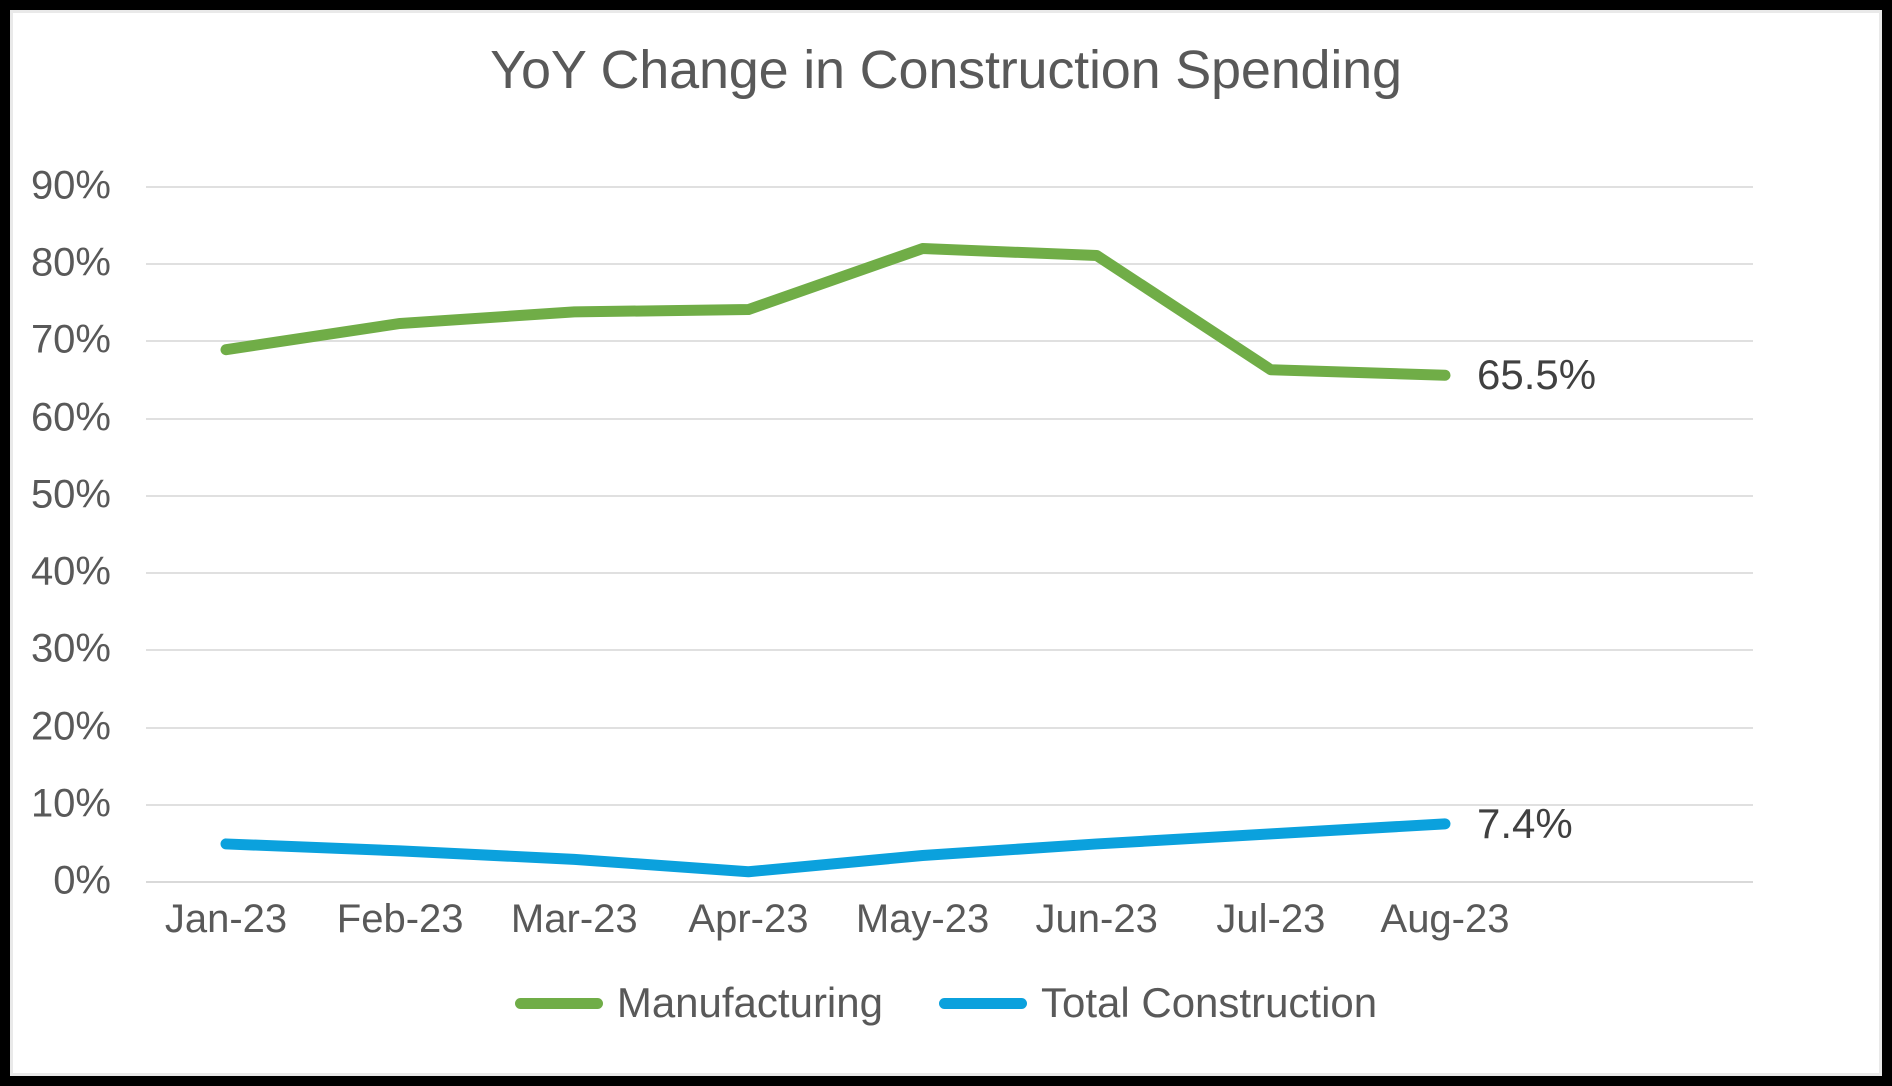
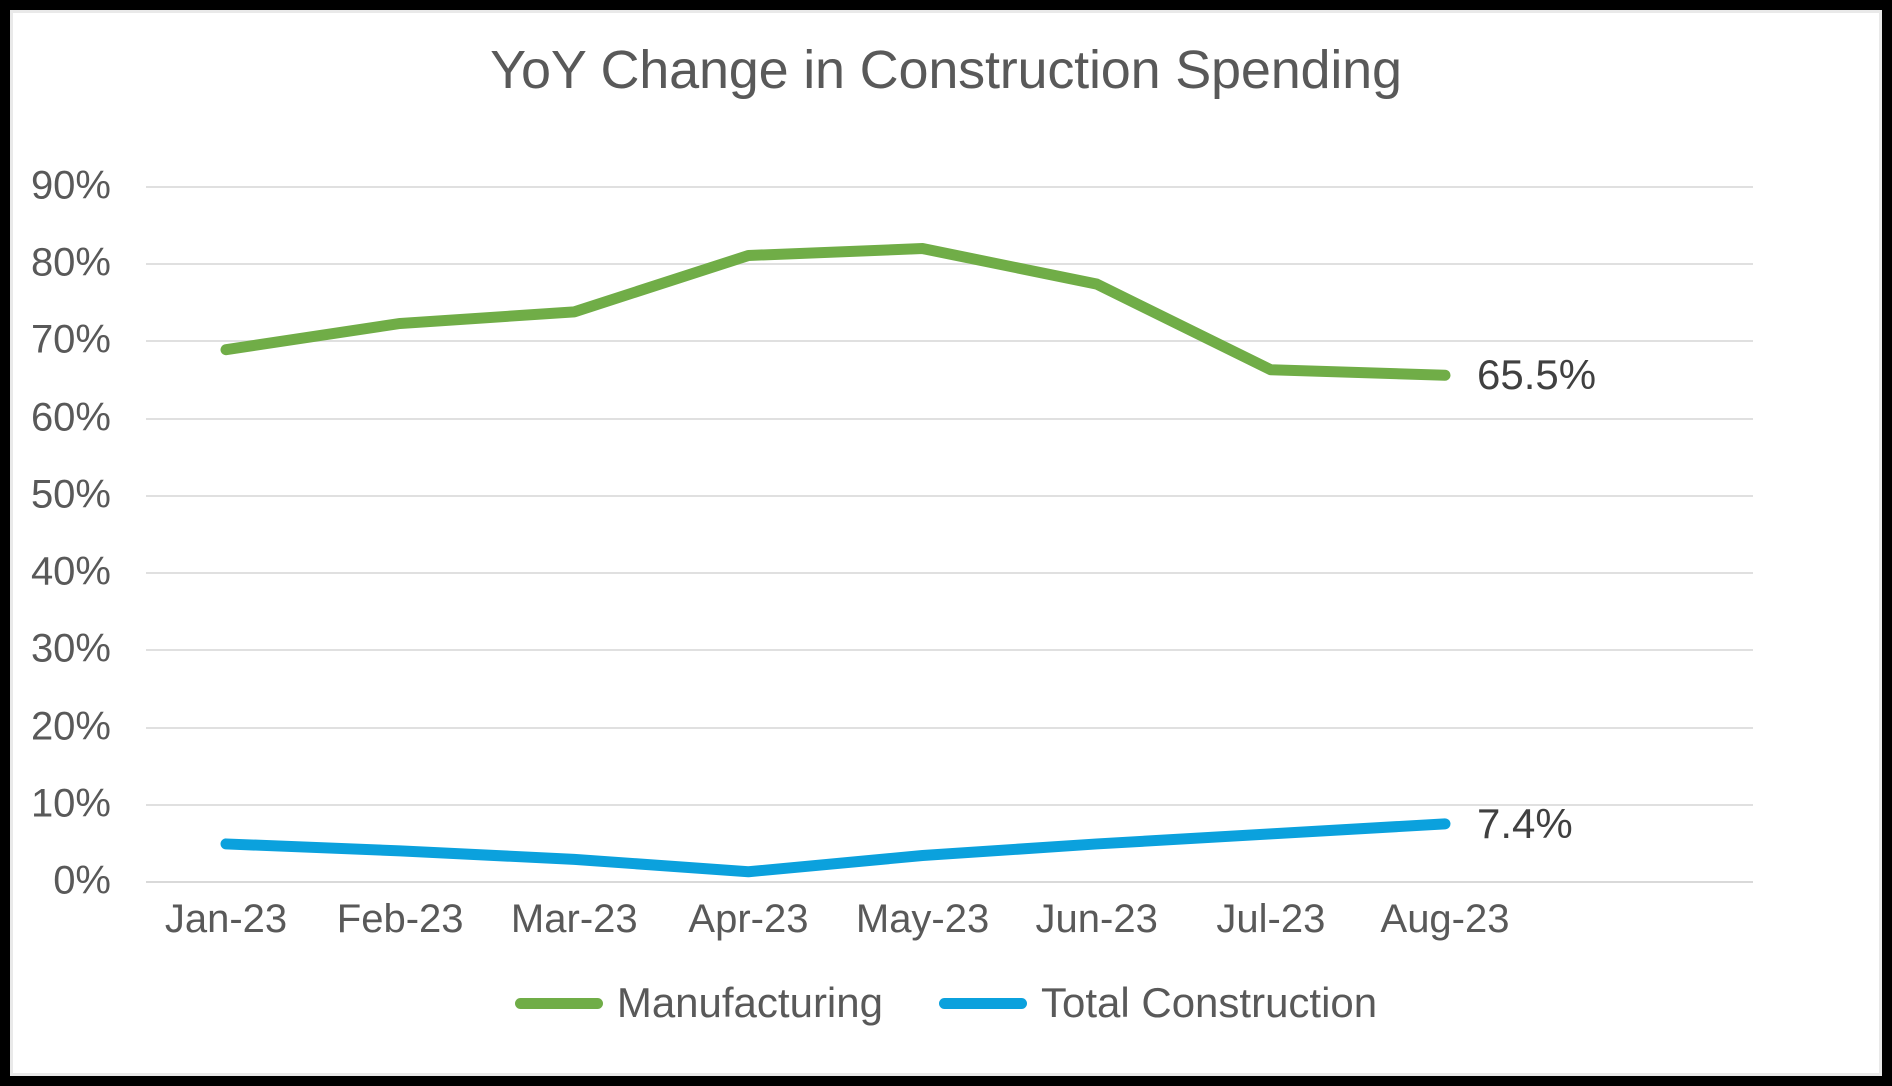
Manufacturing/Apr-23: 74% -> 81%
Manufacturing/Jun-23: 81% -> 77%
